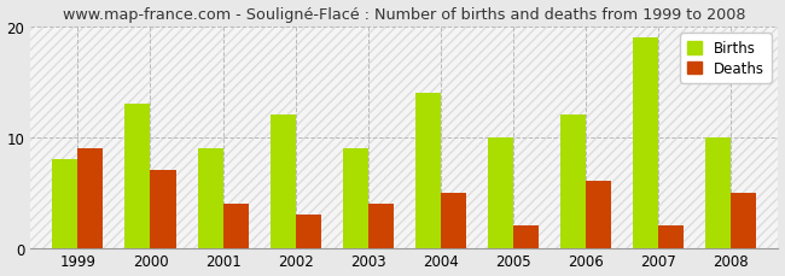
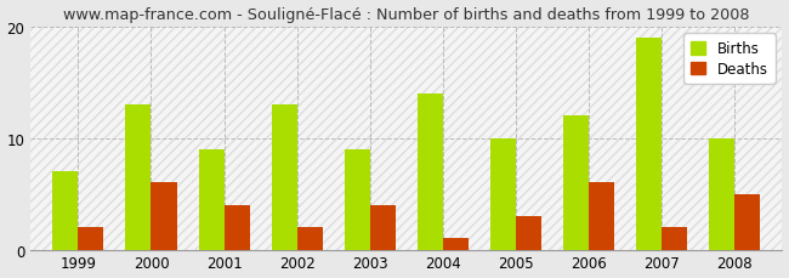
Births/1999: 8 -> 7
Deaths/1999: 9 -> 2
Deaths/2000: 7 -> 6
Births/2002: 12 -> 13
Deaths/2002: 3 -> 2
Deaths/2004: 5 -> 1
Deaths/2005: 2 -> 3
